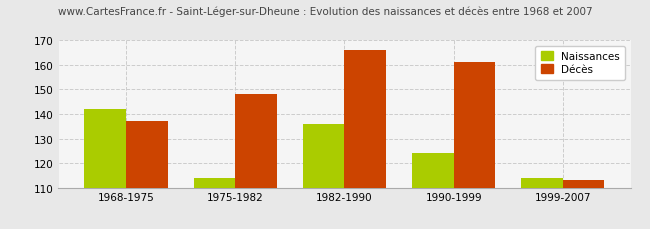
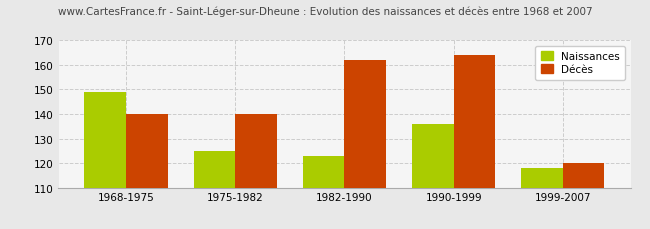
Naissances/1968-1975: 142 -> 149
Décès/1968-1975: 137 -> 140
Naissances/1975-1982: 114 -> 125
Décès/1975-1982: 148 -> 140
Naissances/1982-1990: 136 -> 123
Décès/1982-1990: 166 -> 162
Naissances/1990-1999: 124 -> 136
Décès/1990-1999: 161 -> 164
Naissances/1999-2007: 114 -> 118
Décès/1999-2007: 113 -> 120
